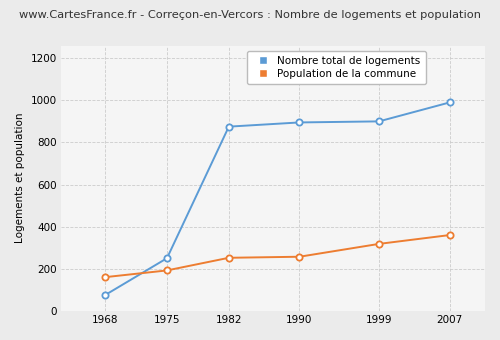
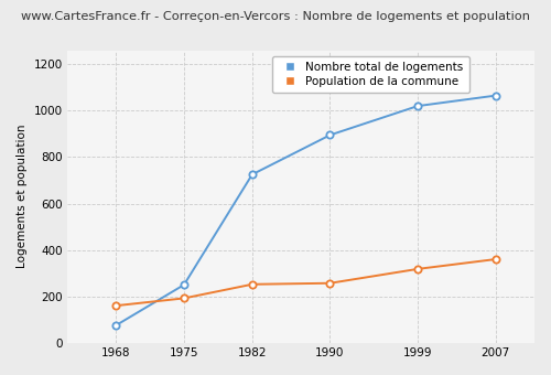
Nombre total de logements/1982: 875 -> 725
Nombre total de logements/1999: 900 -> 1020
Nombre total de logements/2007: 990 -> 1065
